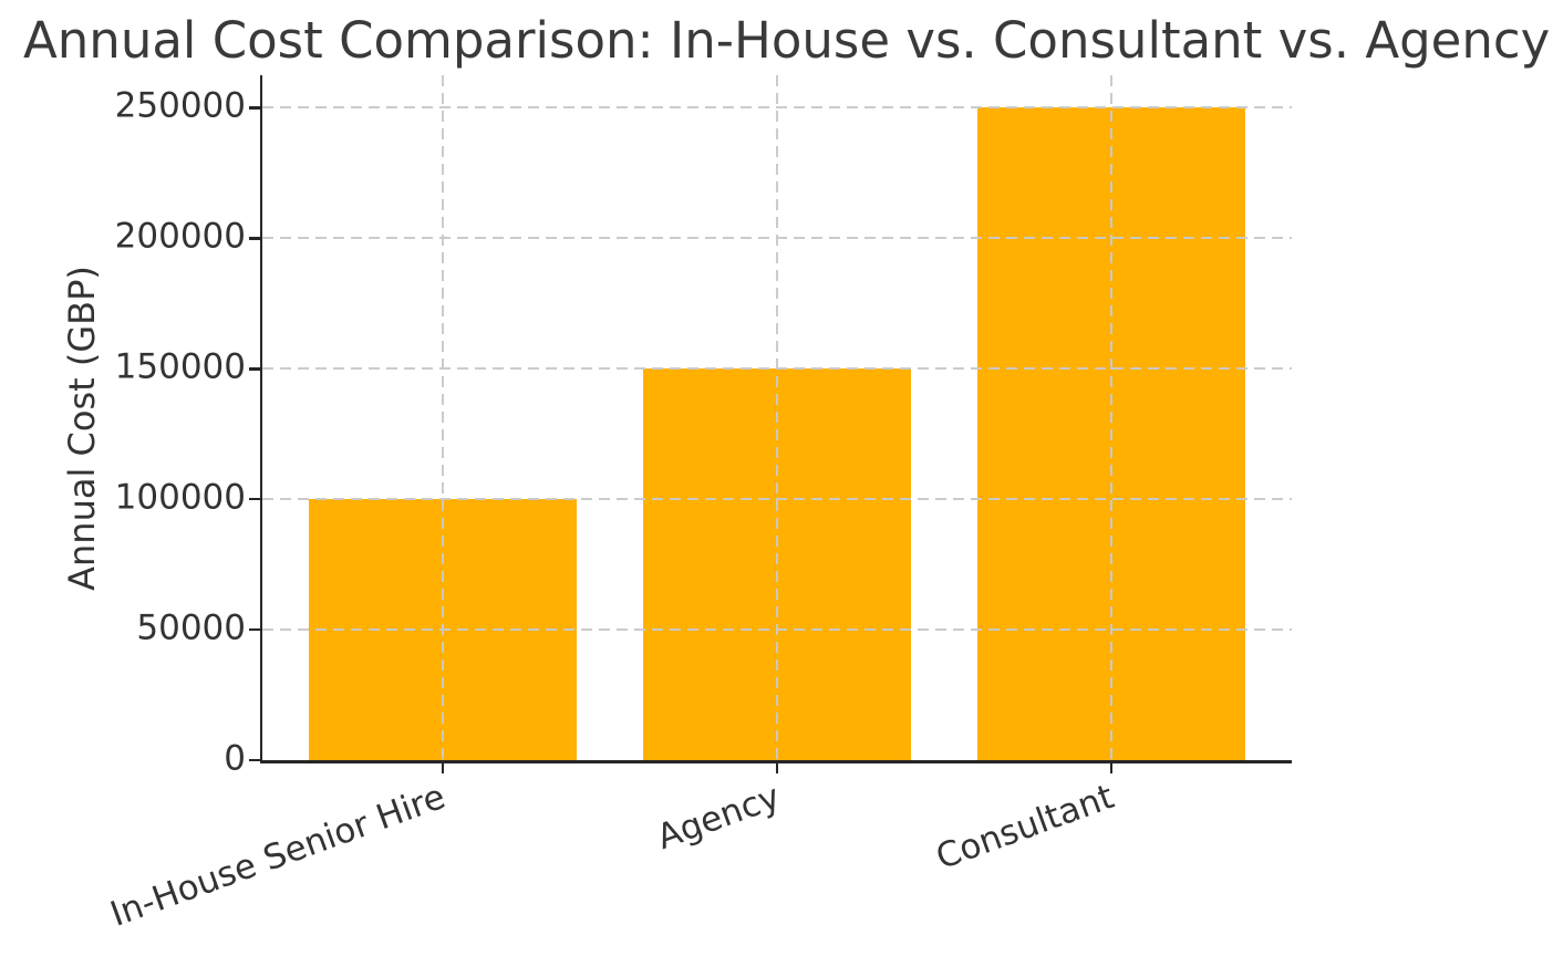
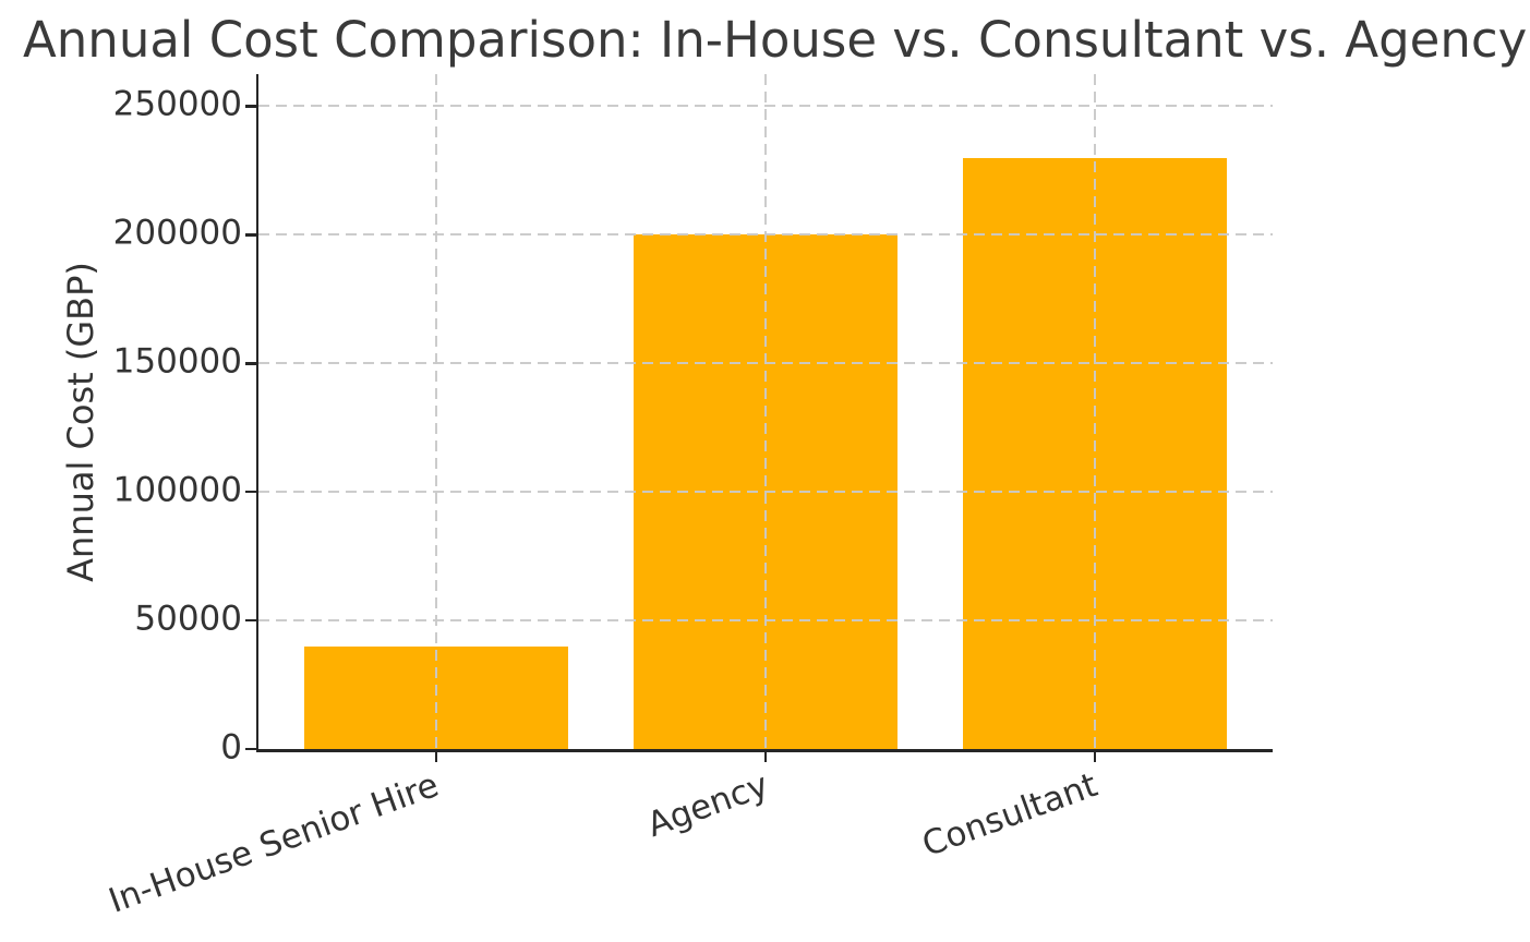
In-House Senior Hire: 100000 -> 40000
Agency: 150000 -> 200000
Consultant: 250000 -> 230000
